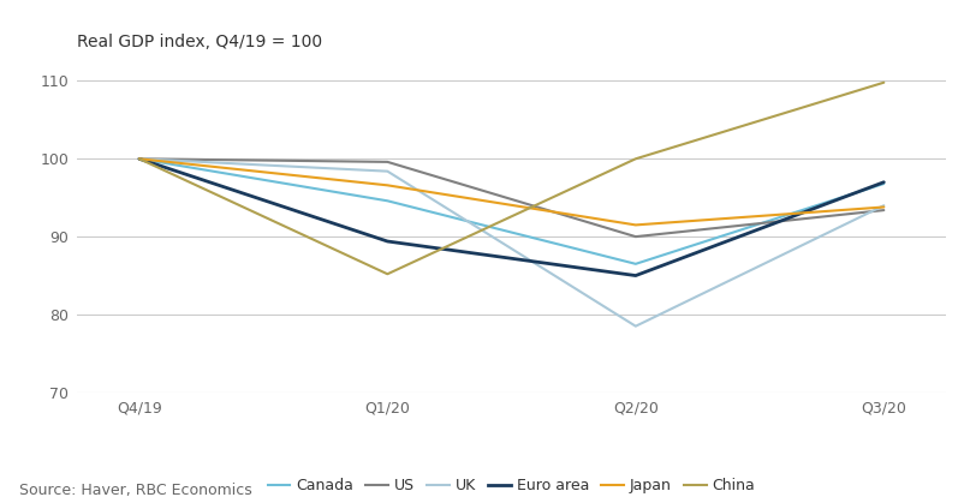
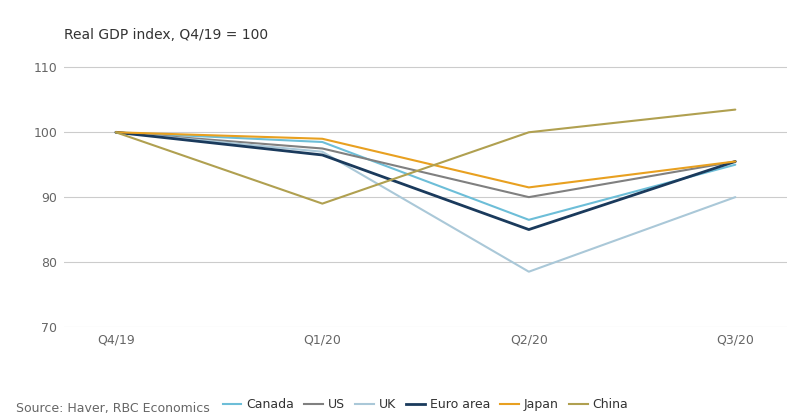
Canada/Q1/20: 94.6 -> 98.5
US/Q1/20: 99.6 -> 97.5
UK/Q1/20: 98.4 -> 97.0
Euro area/Q1/20: 89.4 -> 96.5
Japan/Q1/20: 96.6 -> 99.0
China/Q1/20: 85.2 -> 89.0
Canada/Q3/20: 96.8 -> 95.0
US/Q3/20: 93.4 -> 95.5
UK/Q3/20: 94.0 -> 90.0
Euro area/Q3/20: 97.0 -> 95.5
Japan/Q3/20: 93.8 -> 95.5
China/Q3/20: 109.8 -> 103.5
